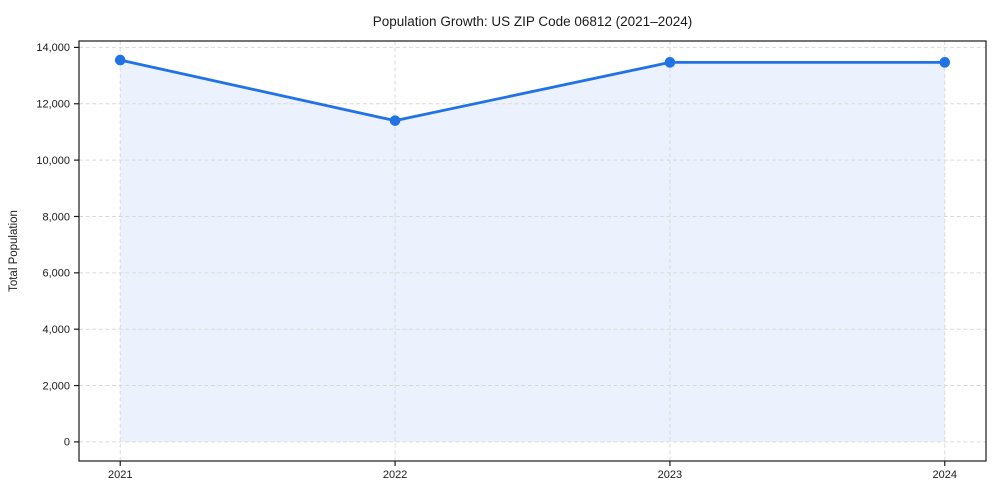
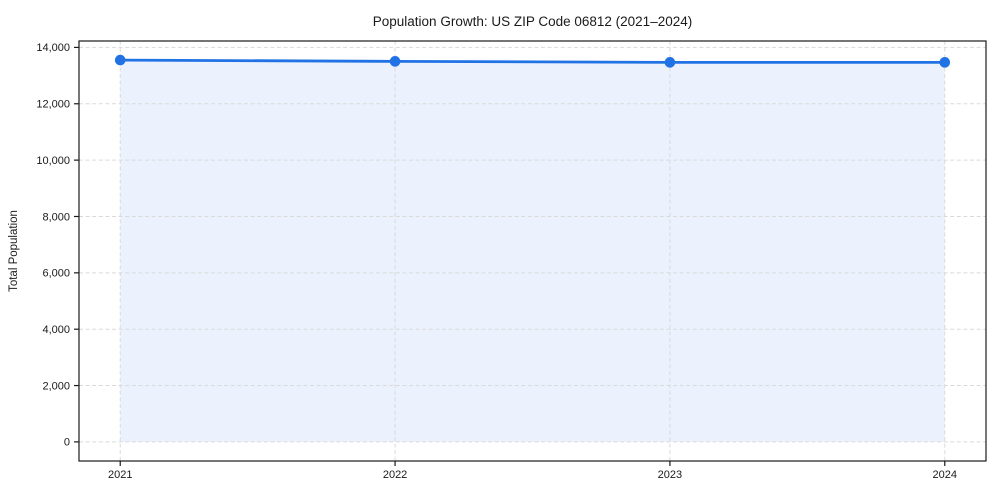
2022: 11400 -> 13500
